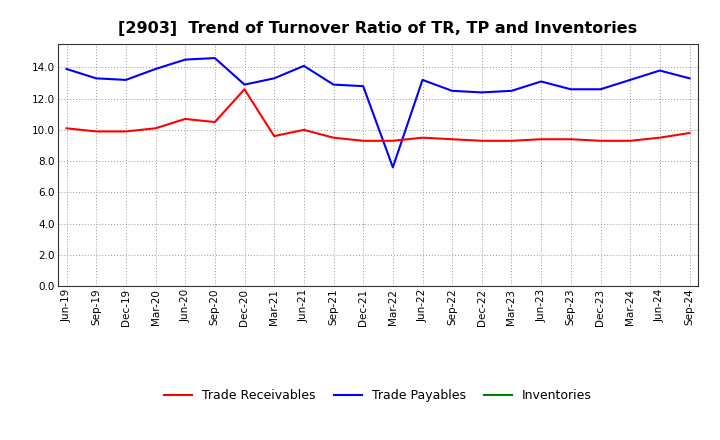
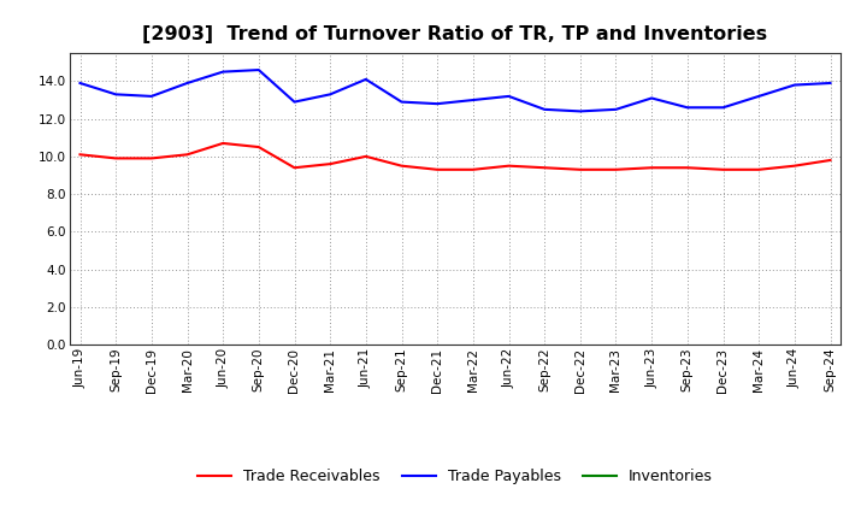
Trade Receivables/Dec-20: 12.6 -> 9.4
Trade Payables/Mar-22: 7.6 -> 13.0
Trade Payables/Sep-24: 13.3 -> 13.9
